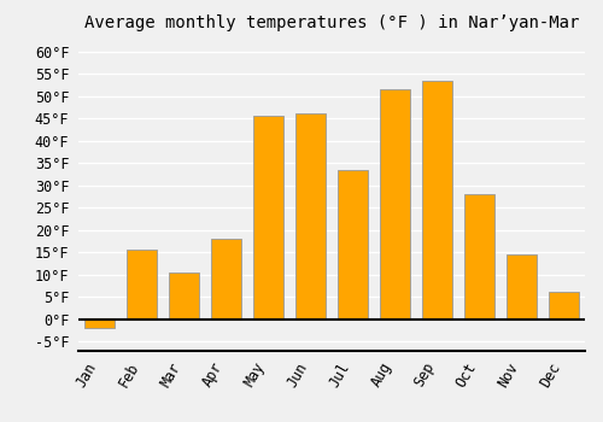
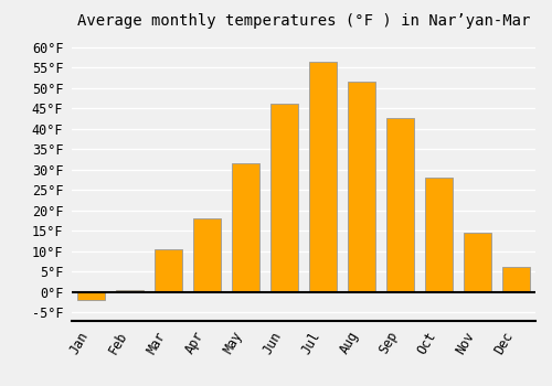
Feb: 15.5°F -> 0.5°F
May: 45.5°F -> 31.5°F
Jul: 33.5°F -> 56.5°F
Sep: 53.5°F -> 42.5°F
